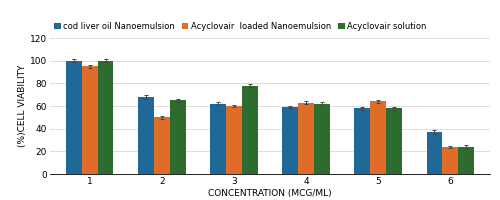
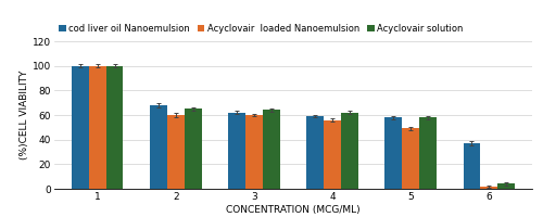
Acyclovair loaded Nanoemulsion/1: 95 -> 100
Acyclovair loaded Nanoemulsion/2: 50 -> 60
Acyclovair solution/3: 78 -> 64
Acyclovair loaded Nanoemulsion/4: 63 -> 56
Acyclovair loaded Nanoemulsion/5: 64 -> 49
Acyclovair loaded Nanoemulsion/6: 24 -> 2
Acyclovair solution/6: 24 -> 4
